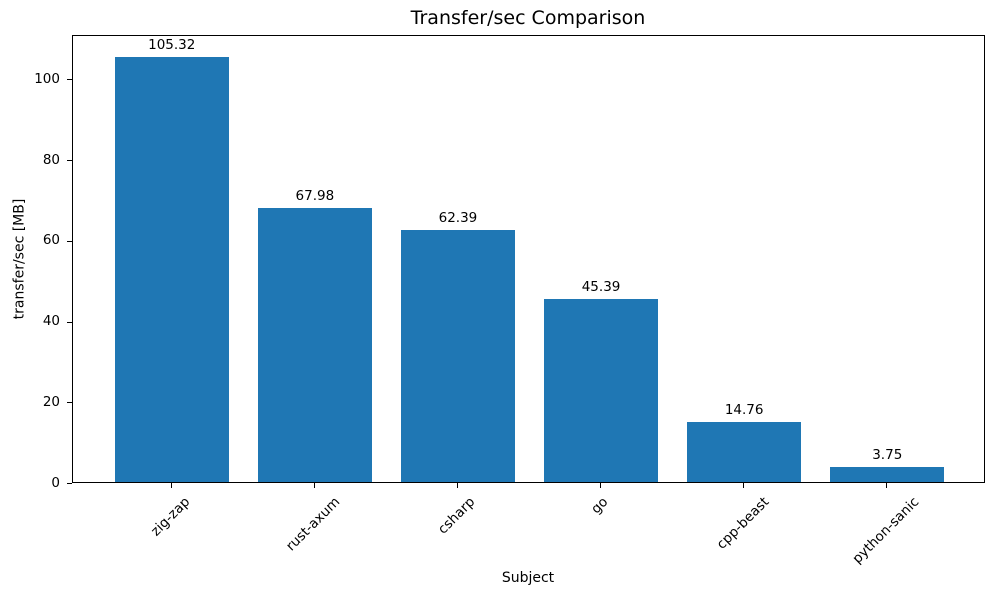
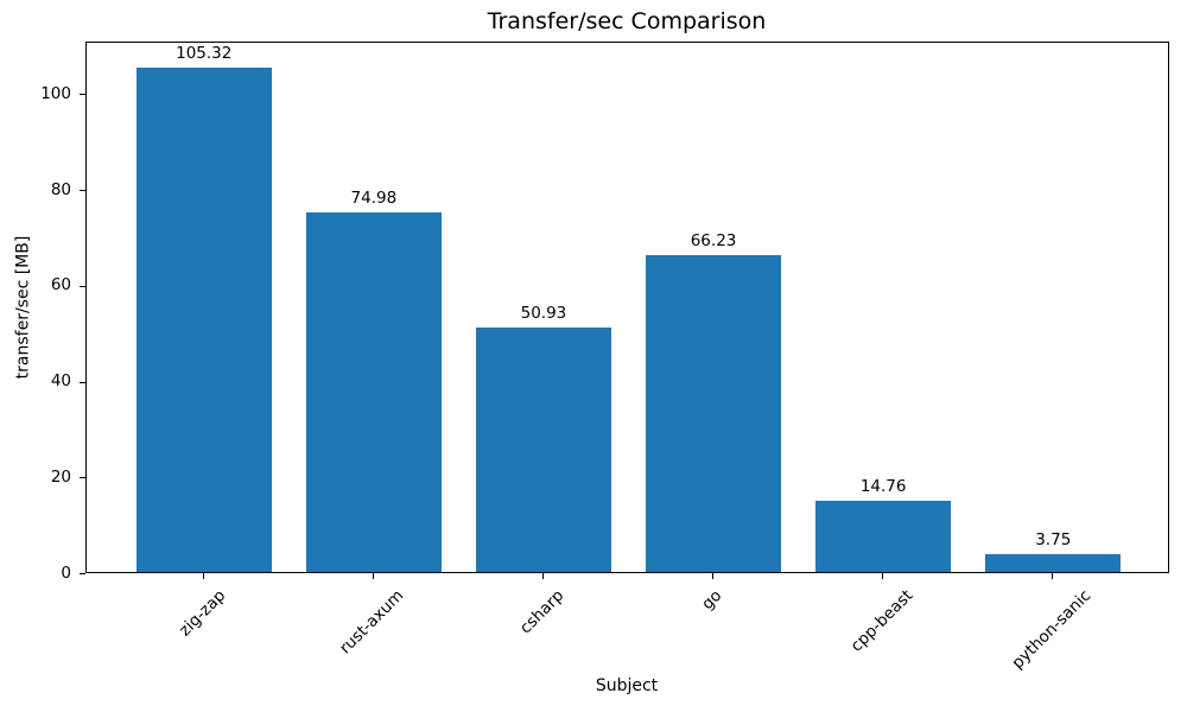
rust-axum: 67.98 -> 74.98
csharp: 62.39 -> 50.93
go: 45.39 -> 66.23
